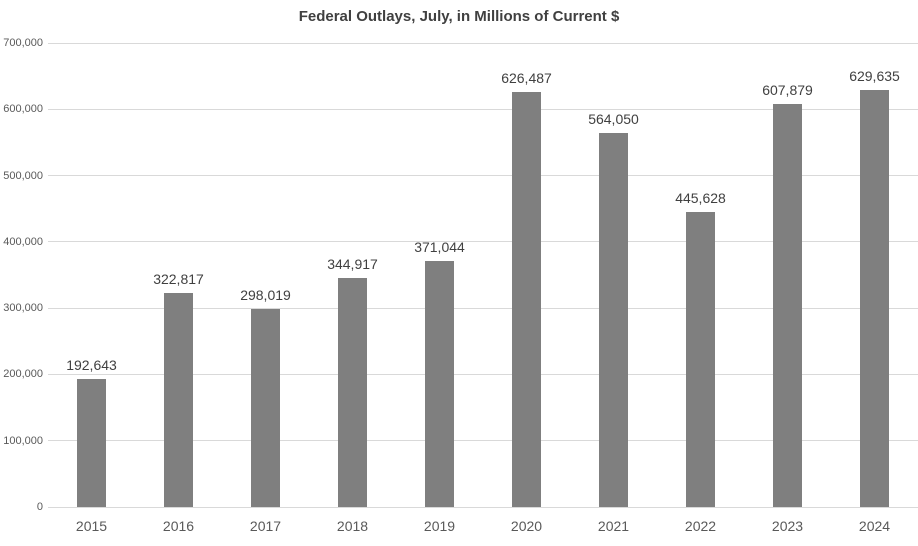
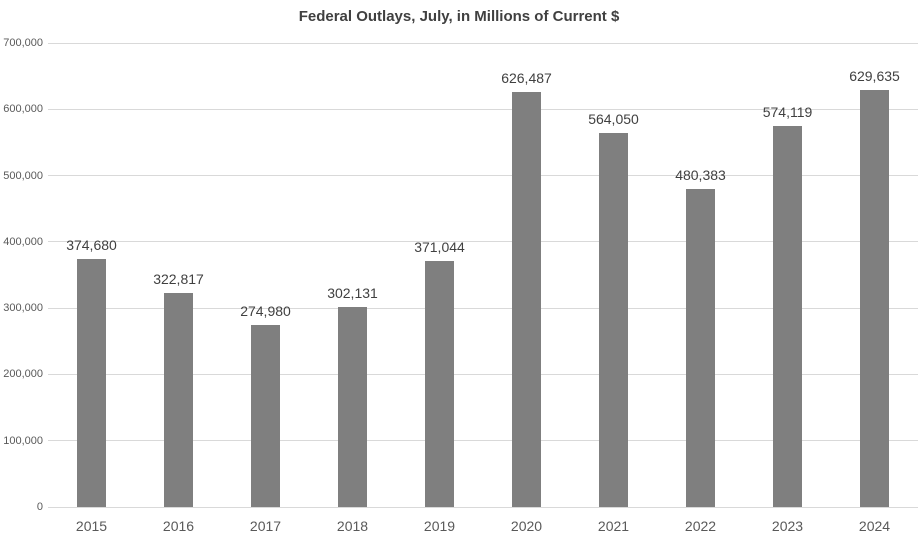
2015: 192,643 -> 374,680
2017: 298,019 -> 274,980
2018: 344,917 -> 302,131
2022: 445,628 -> 480,383
2023: 607,879 -> 574,119
